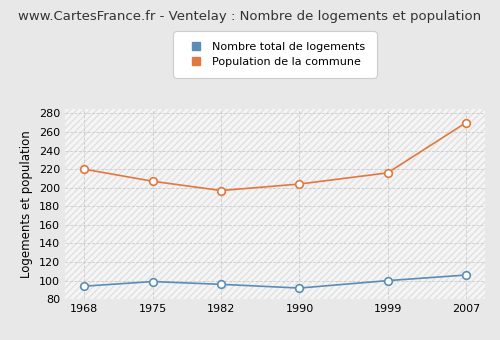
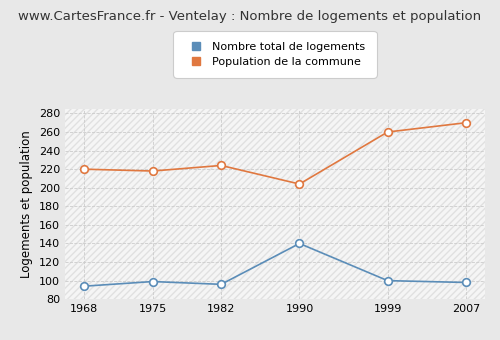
Population de la commune/1975: 207 -> 218
Population de la commune/1982: 197 -> 224
Nombre total de logements/1990: 92 -> 140
Population de la commune/1999: 216 -> 260
Nombre total de logements/2007: 106 -> 98
